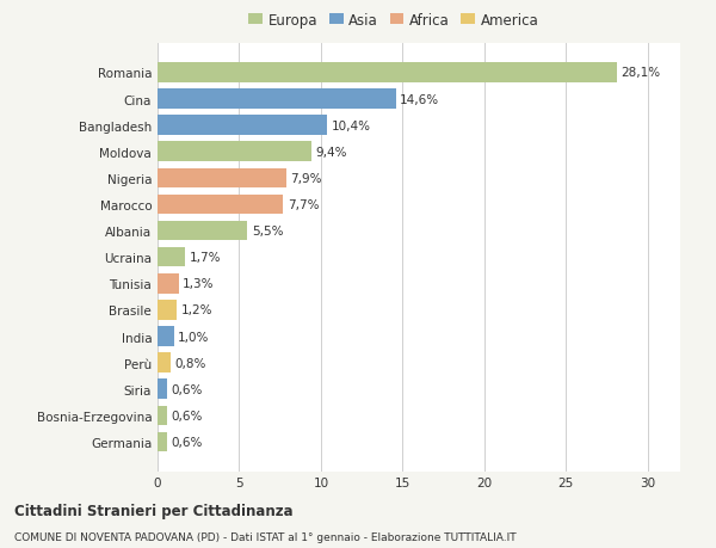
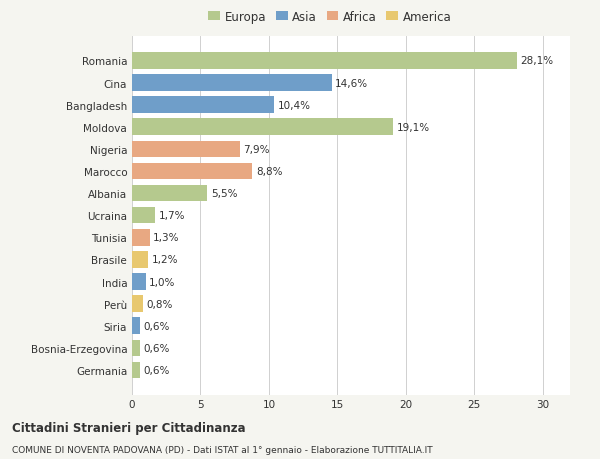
Moldova: 9,4% -> 19,1%
Marocco: 7,7% -> 8,8%
